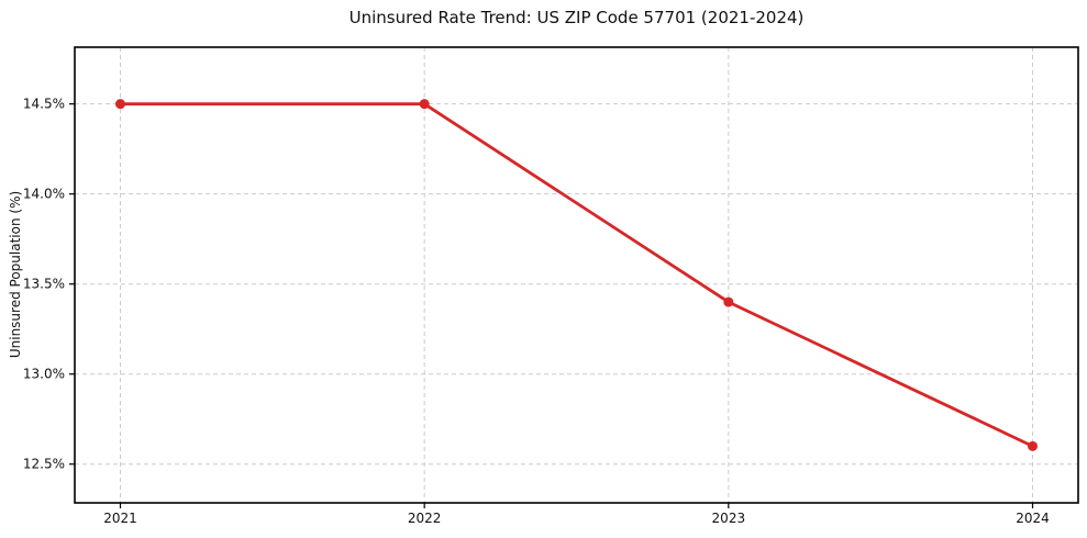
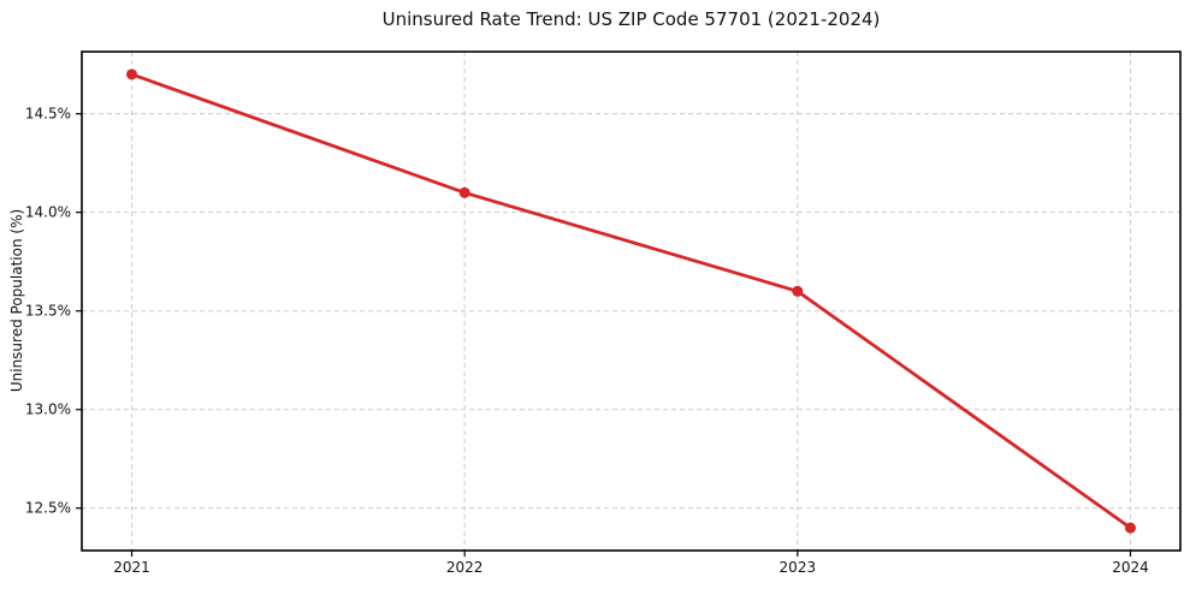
2021: 14.5% -> 14.7%
2022: 14.5% -> 14.1%
2023: 13.4% -> 13.6%
2024: 12.6% -> 12.4%
